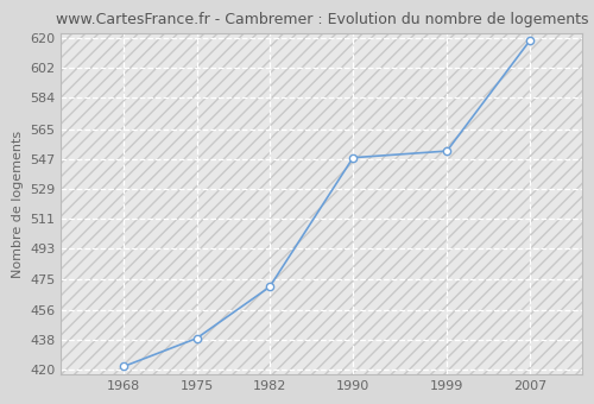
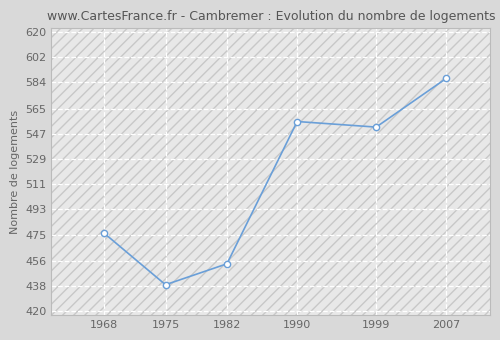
1968: 422 -> 476
1982: 470 -> 454
1990: 548 -> 556
2007: 619 -> 587
